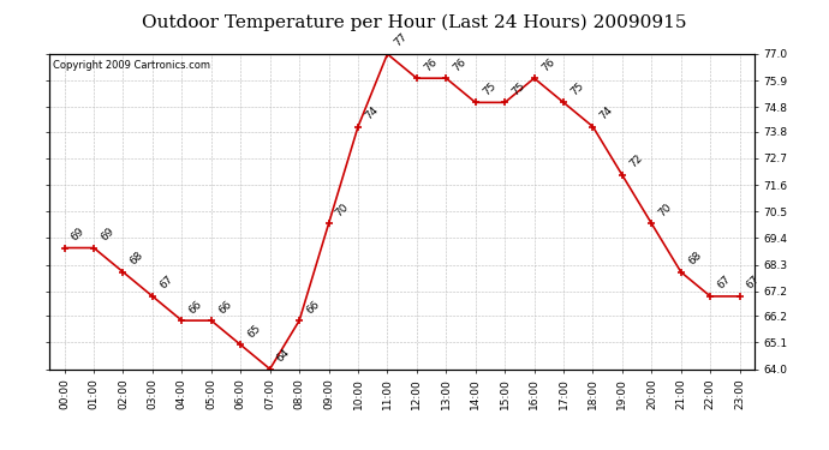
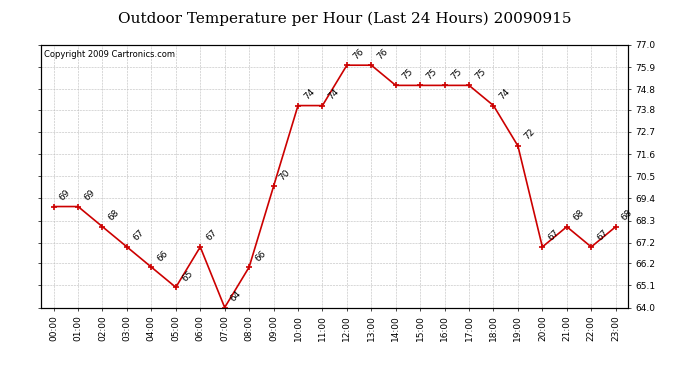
05:00: 66 -> 65
06:00: 65 -> 67
11:00: 77 -> 74
16:00: 76 -> 75
20:00: 70 -> 67
23:00: 67 -> 68
